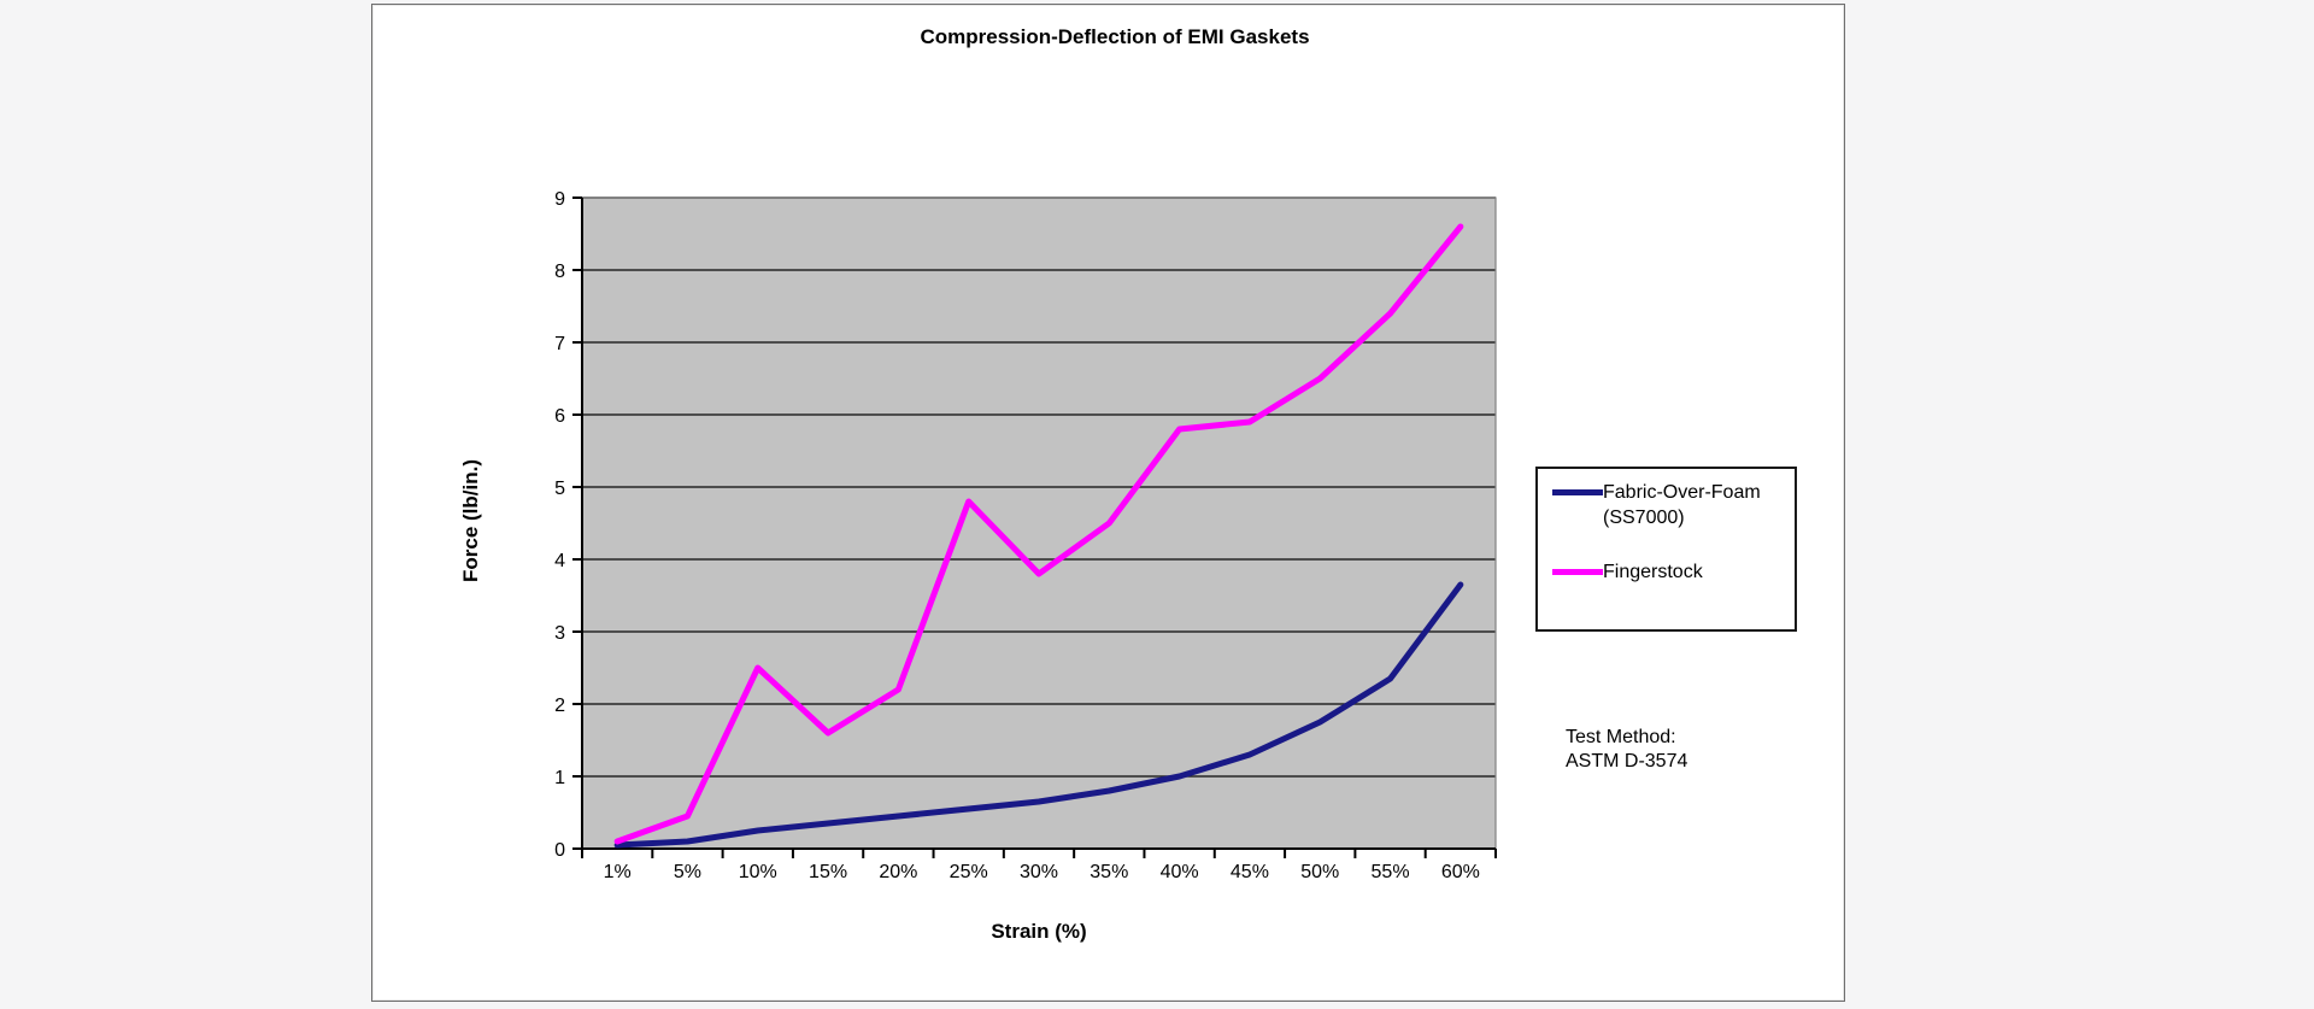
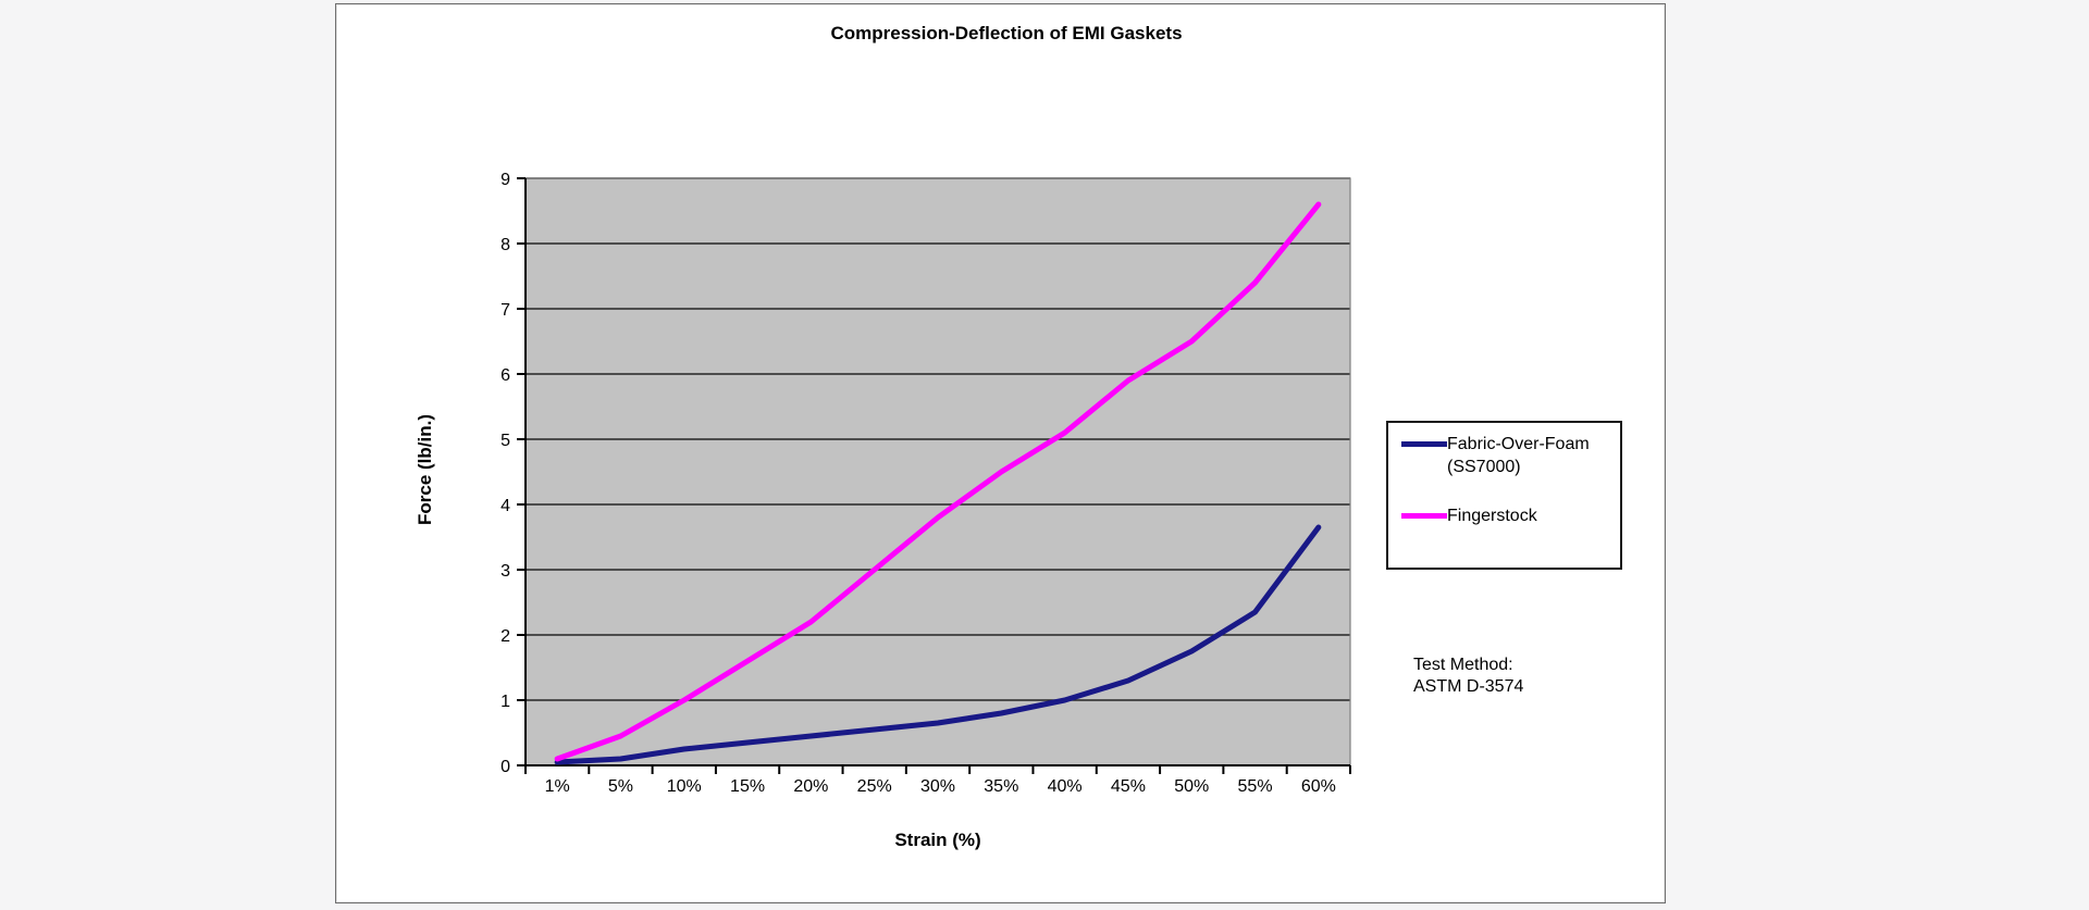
Fingerstock/10%: 2.5 -> 1.0
Fingerstock/25%: 4.8 -> 3.0
Fingerstock/40%: 5.8 -> 5.1
